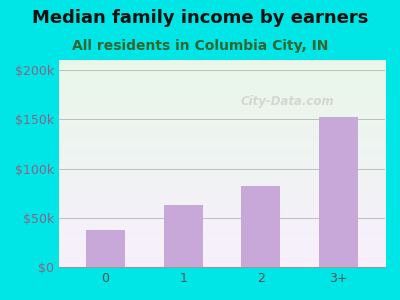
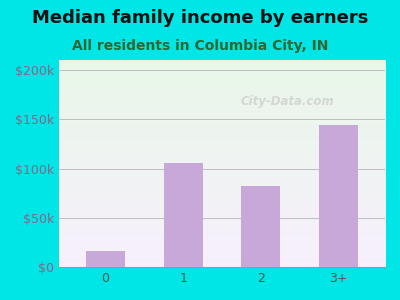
0: $38k -> $16k
1: $63k -> $106k
3+: $152k -> $144k
